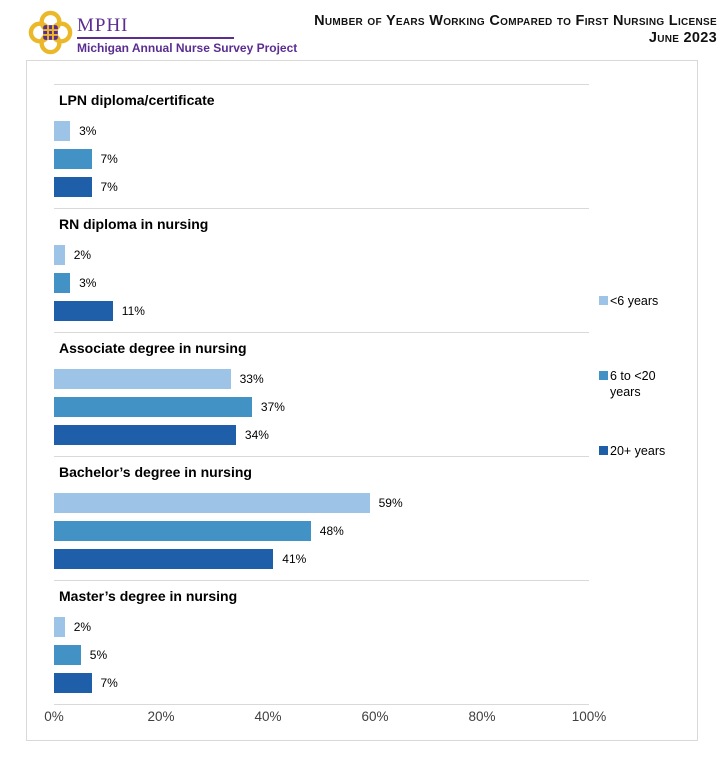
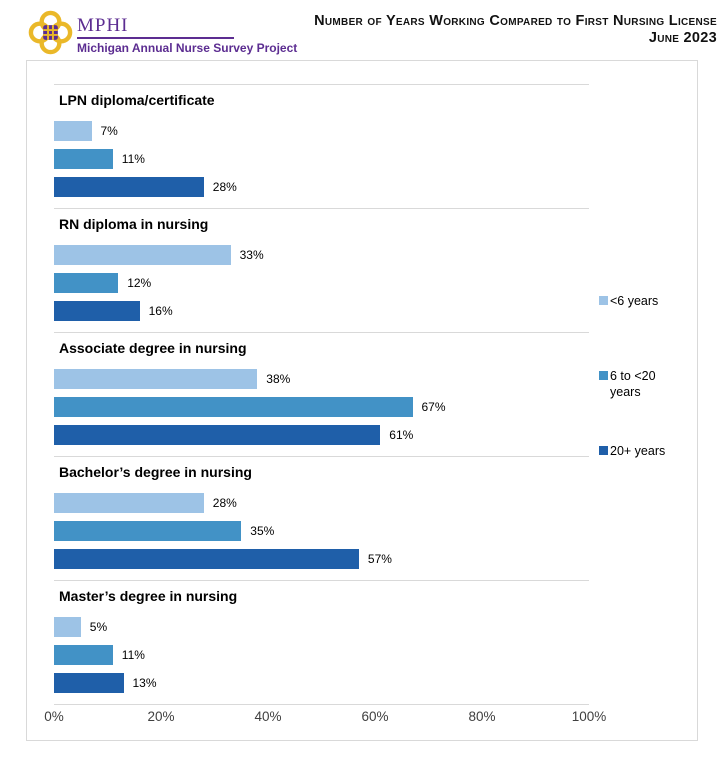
<6 years/LPN diploma/certificate: 3% -> 7%
6 to <20 years/LPN diploma/certificate: 7% -> 11%
20+ years/LPN diploma/certificate: 7% -> 28%
<6 years/RN diploma in nursing: 2% -> 33%
6 to <20 years/RN diploma in nursing: 3% -> 12%
20+ years/RN diploma in nursing: 11% -> 16%
<6 years/Associate degree in nursing: 33% -> 38%
6 to <20 years/Associate degree in nursing: 37% -> 67%
20+ years/Associate degree in nursing: 34% -> 61%
<6 years/Bachelor’s degree in nursing: 59% -> 28%
6 to <20 years/Bachelor’s degree in nursing: 48% -> 35%
20+ years/Bachelor’s degree in nursing: 41% -> 57%
<6 years/Master’s degree in nursing: 2% -> 5%
6 to <20 years/Master’s degree in nursing: 5% -> 11%
20+ years/Master’s degree in nursing: 7% -> 13%
